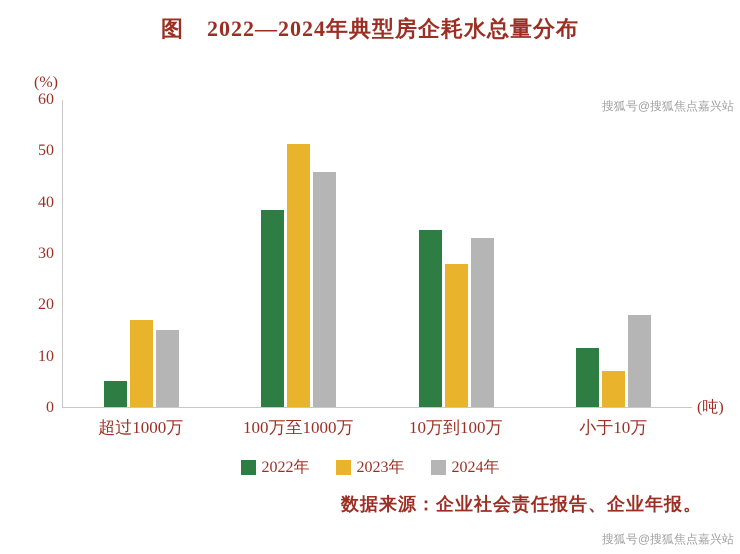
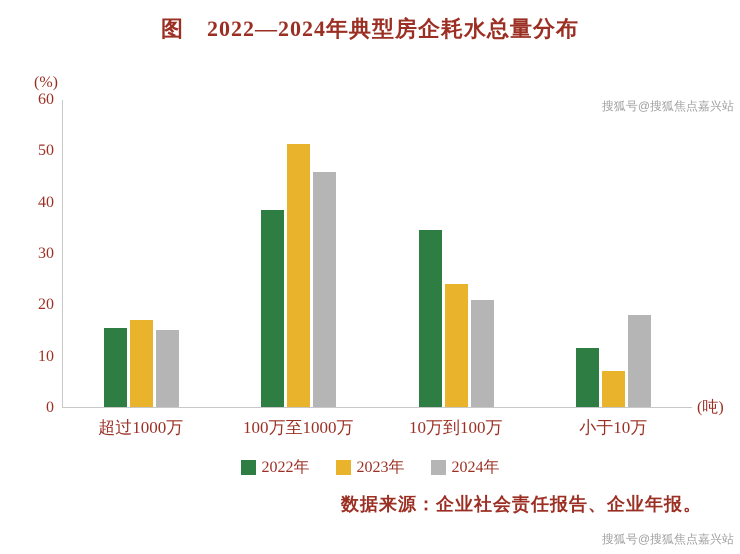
2022年/超过1000万: 5 -> 16
2023年/10万到100万: 28 -> 24
2024年/10万到100万: 33 -> 21
